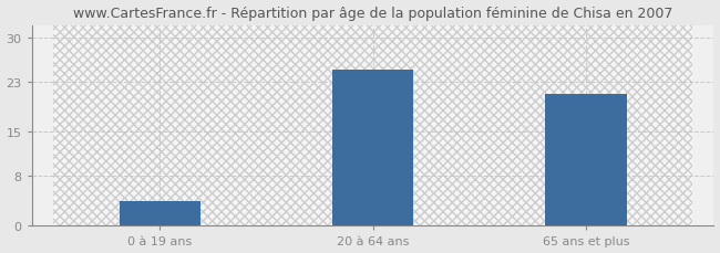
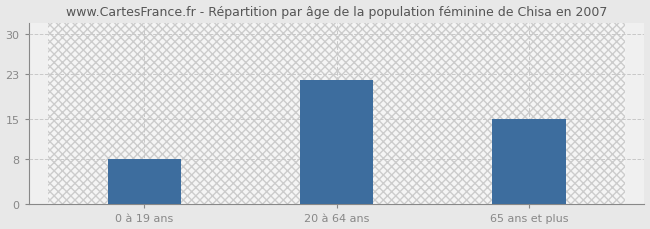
0 à 19 ans: 4 -> 8
20 à 64 ans: 25 -> 22
65 ans et plus: 21 -> 15
